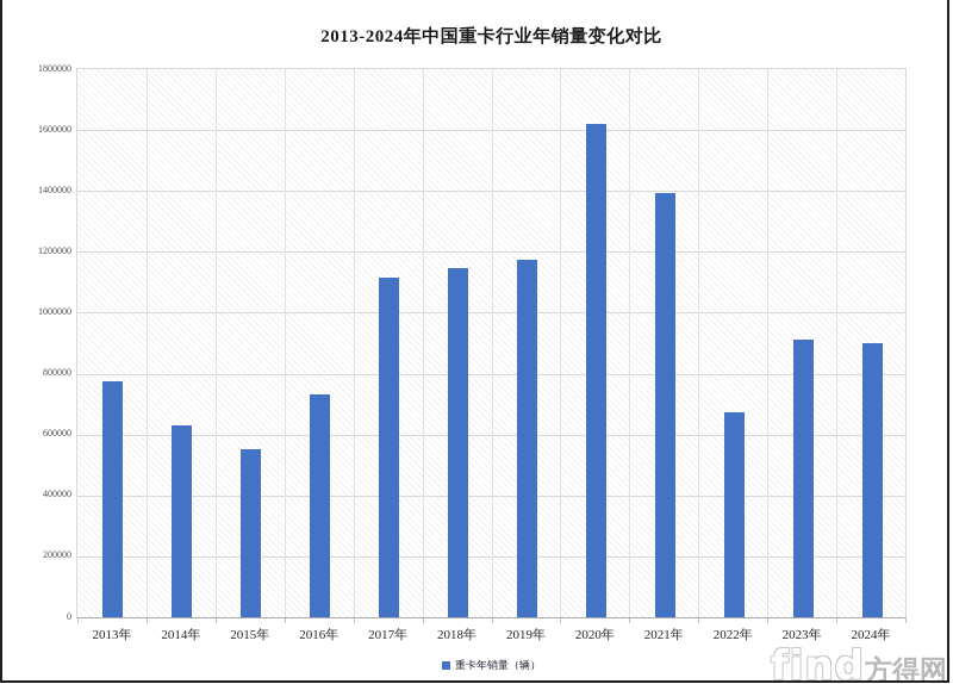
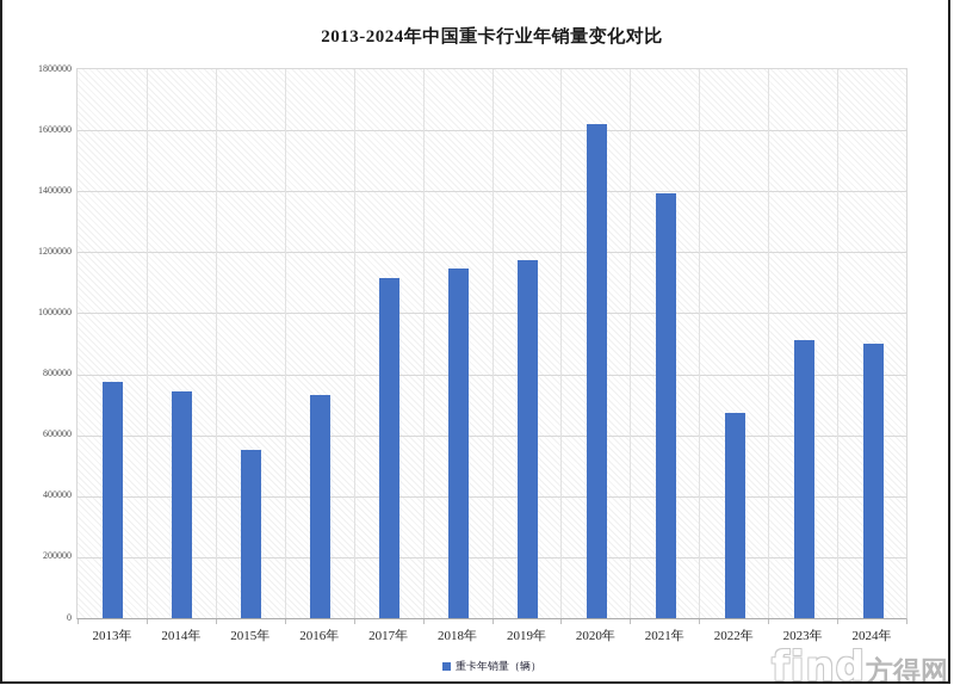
2014年: 630000 -> 740000
